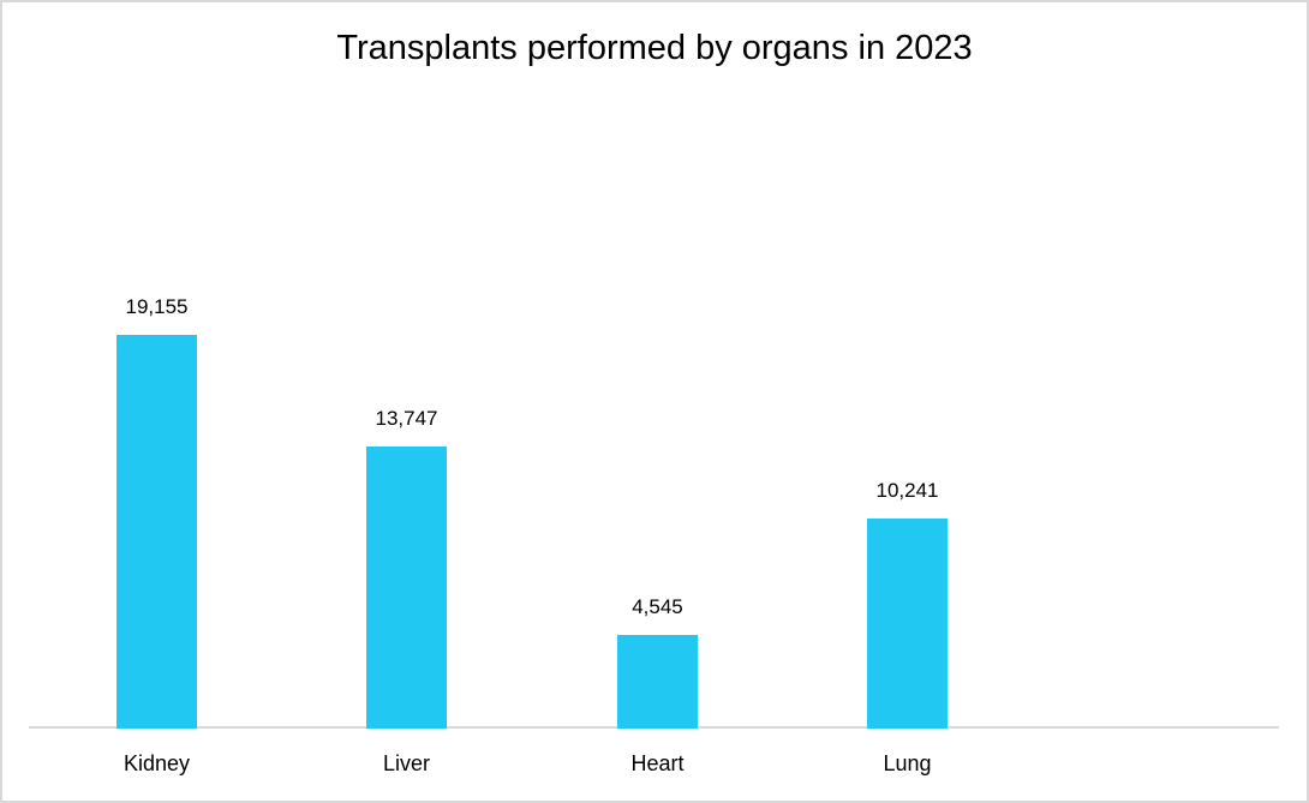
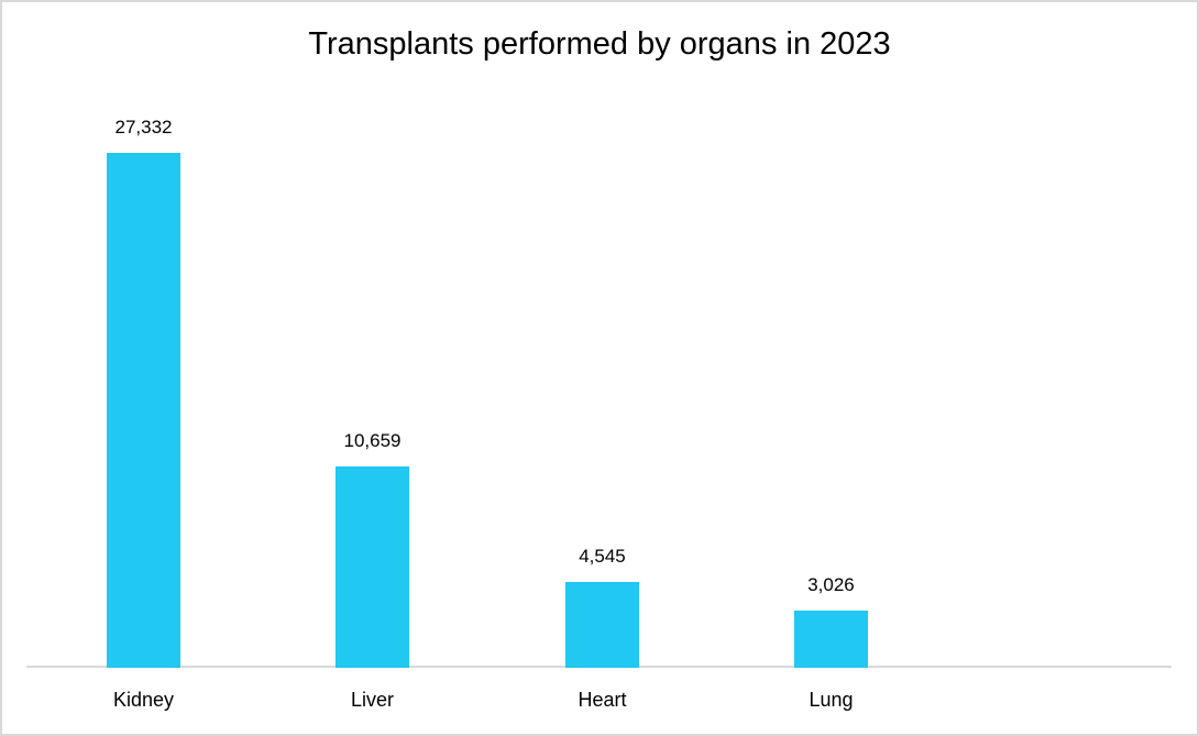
Kidney: 19,155 -> 27,332
Liver: 13,747 -> 10,659
Lung: 10,241 -> 3,026
